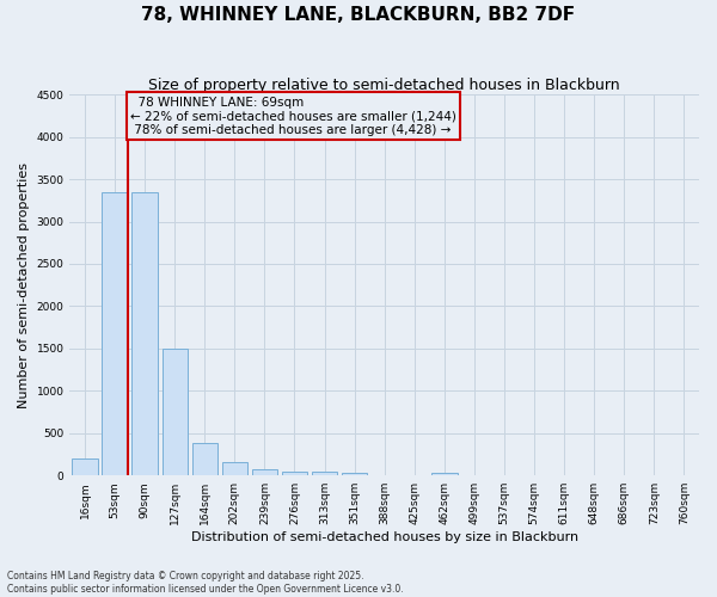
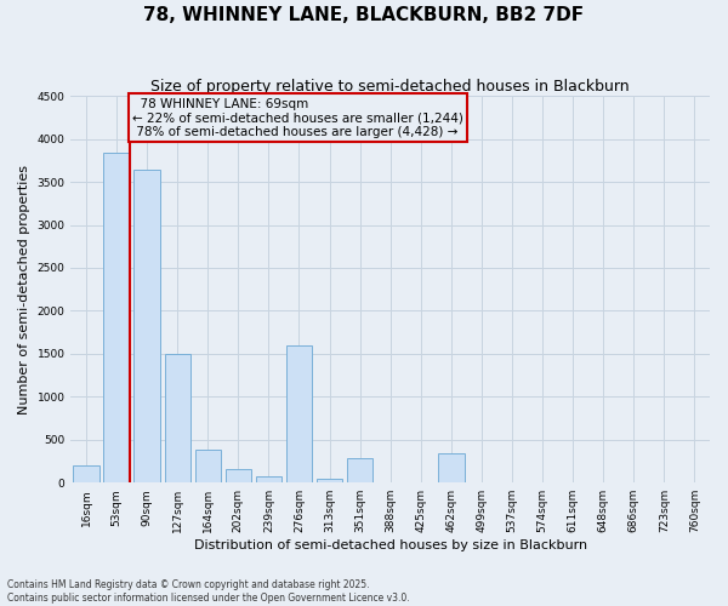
53sqm: 3350 -> 3840
90sqm: 3350 -> 3640
276sqm: 50 -> 1600
351sqm: 30 -> 280
462sqm: 30 -> 340
